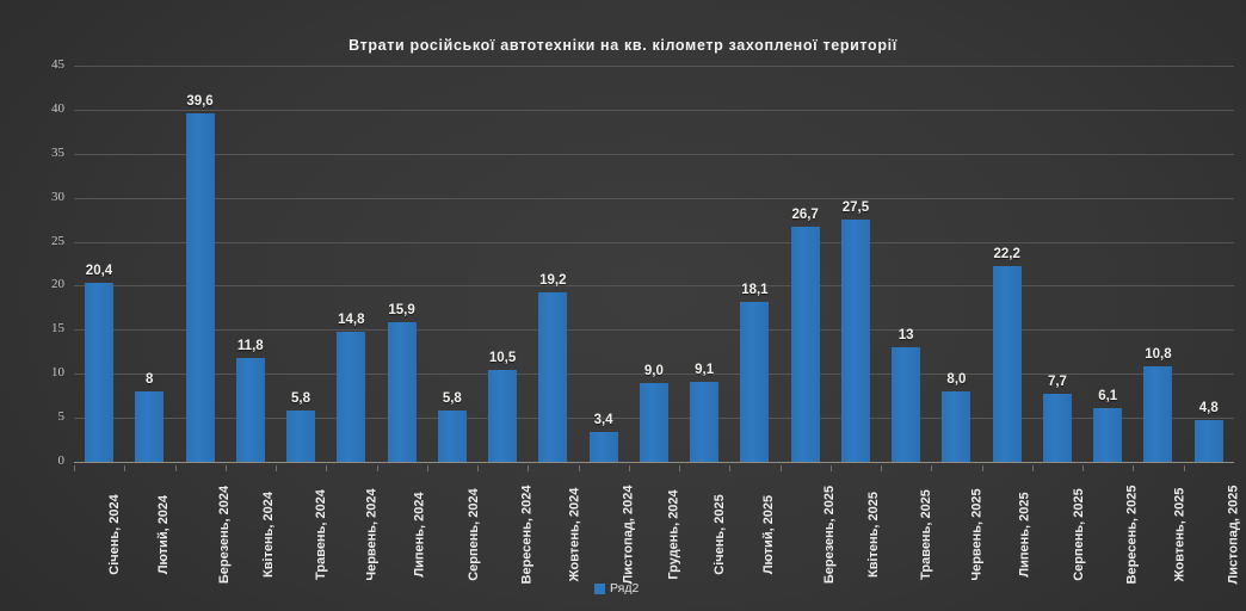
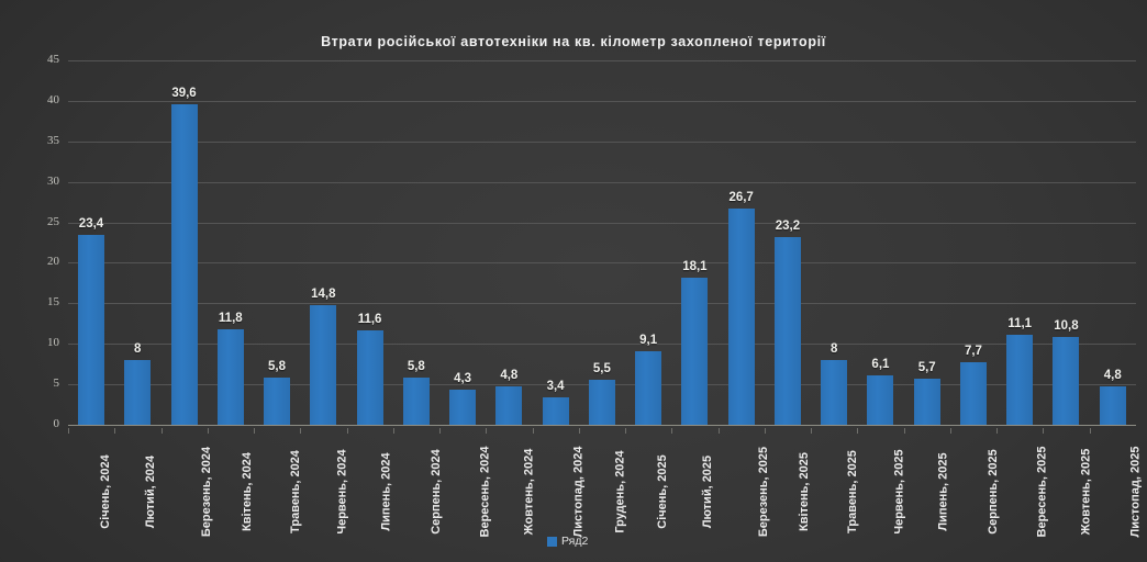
Січень, 2024: 20,4 -> 23,4
Липень, 2024: 15,9 -> 11,6
Вересень, 2024: 10,5 -> 4,3
Жовтень, 2024: 19,2 -> 4,8
Грудень, 2024: 9,0 -> 5,5
Квітень, 2025: 27,5 -> 23,2
Травень, 2025: 13 -> 8
Червень, 2025: 8,0 -> 6,1
Липень, 2025: 22,2 -> 5,7
Вересень, 2025: 6,1 -> 11,1
